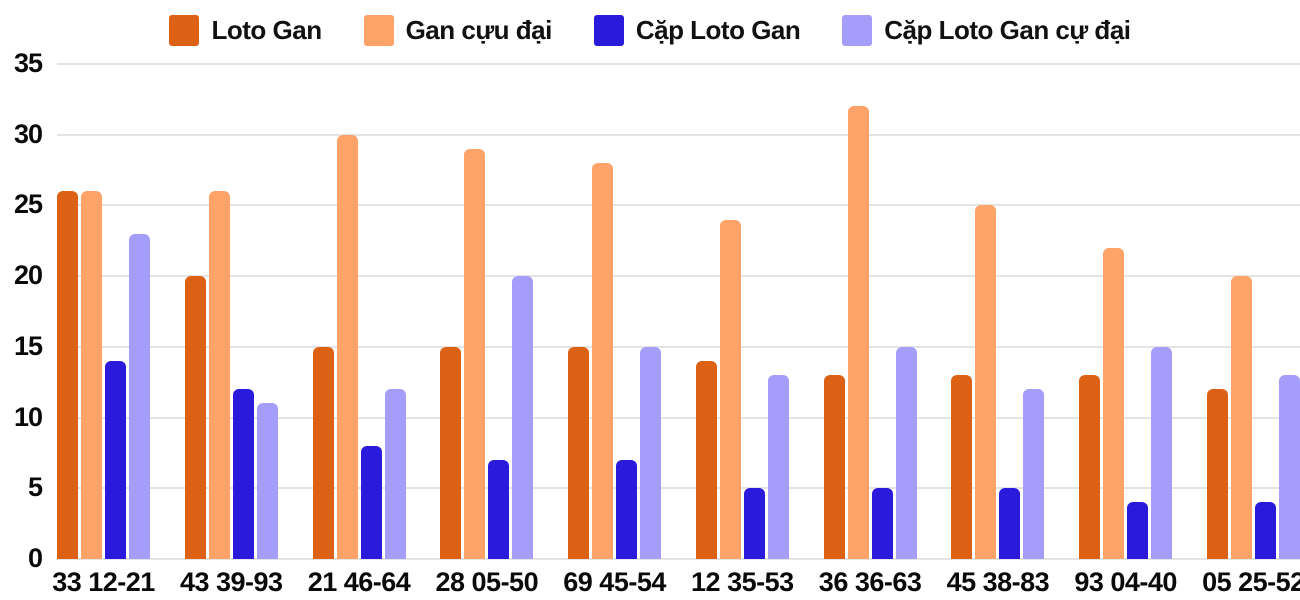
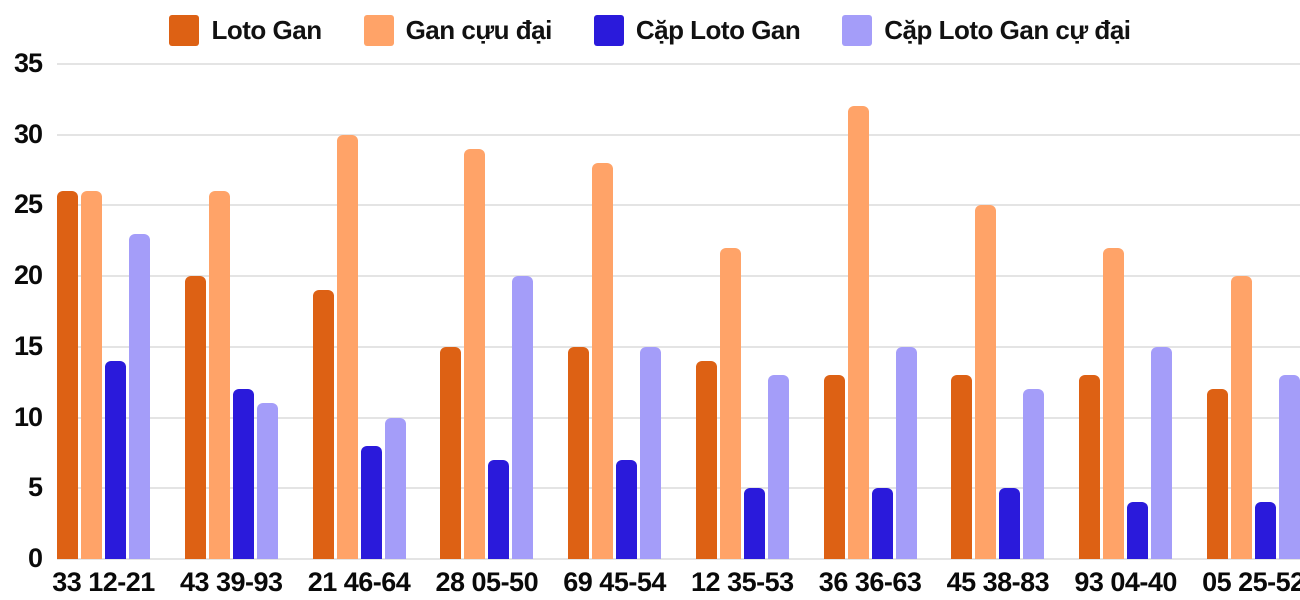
Loto Gan/21 46-64: 15 -> 19
Cặp Loto Gan cự đại/21 46-64: 12 -> 10
Gan cựu đại/12 35-53: 24 -> 22
